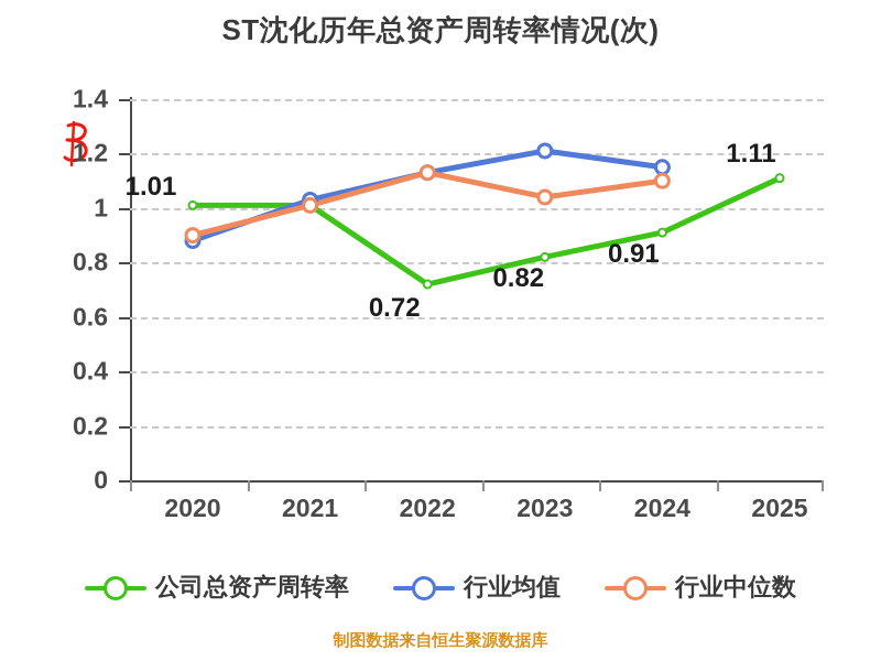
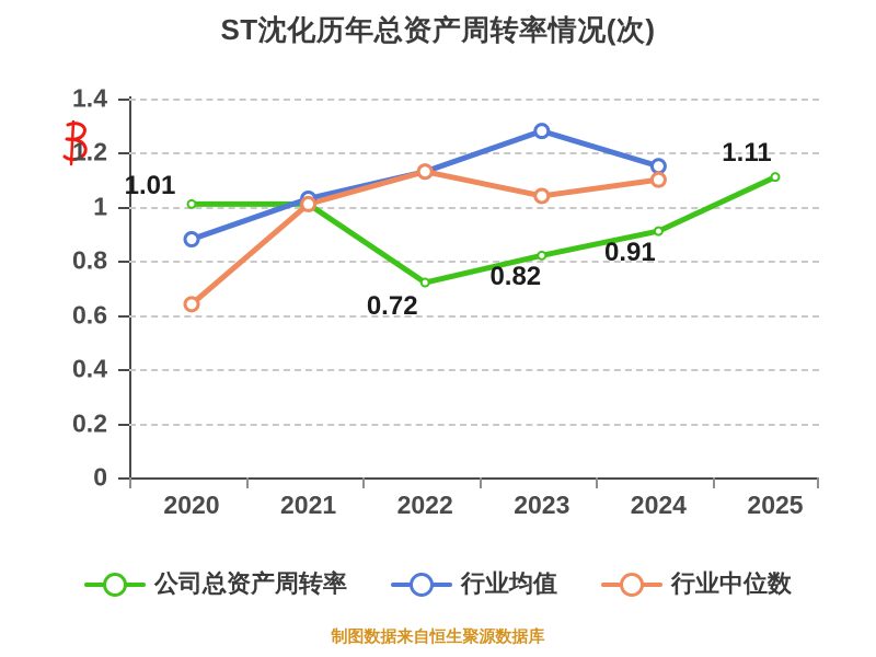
行业中位数/2020: 0.90 -> 0.64
行业均值/2023: 1.21 -> 1.28
